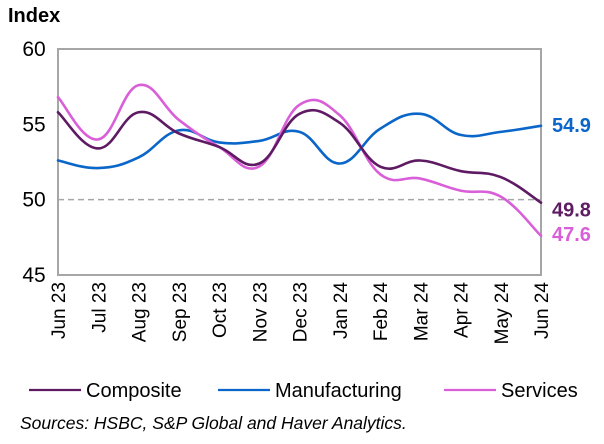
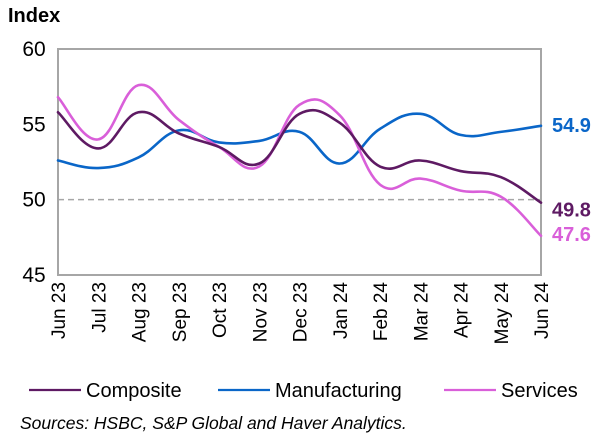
Services/Feb 24: 51.7 -> 51.0
